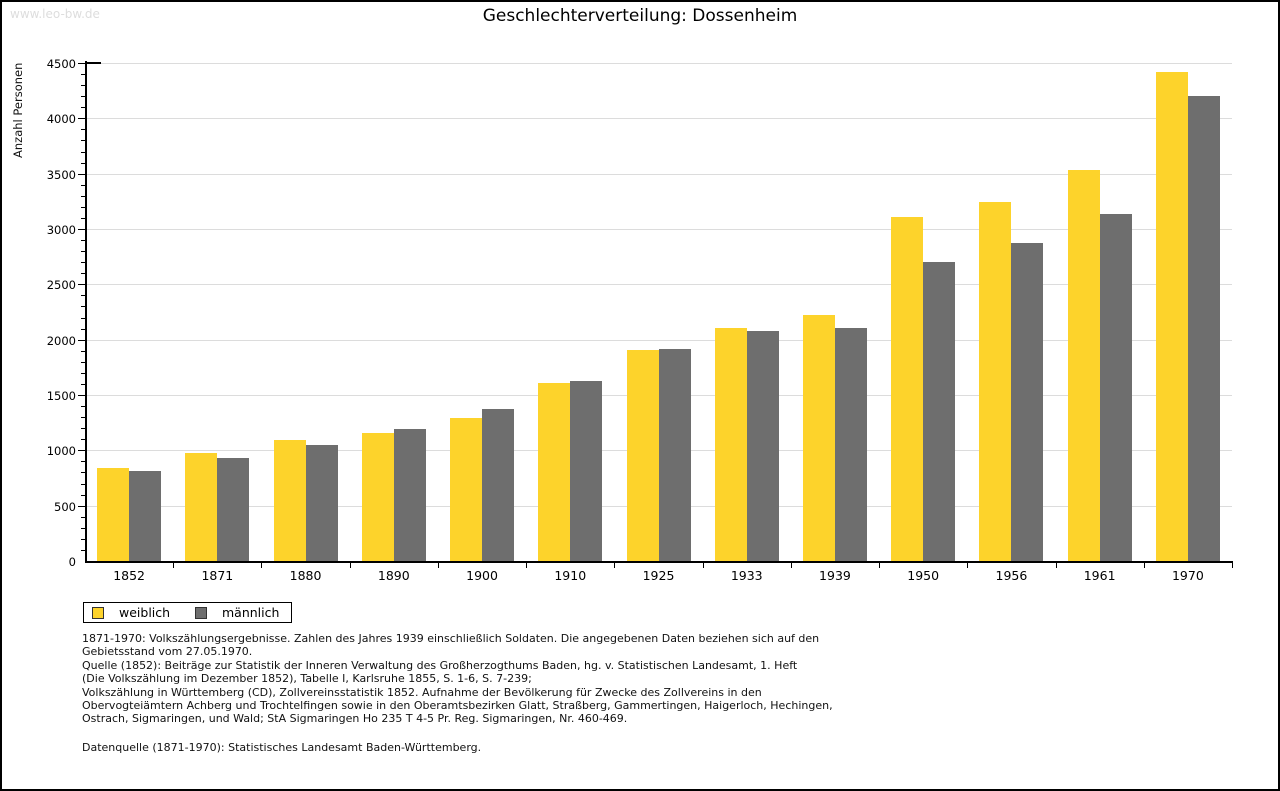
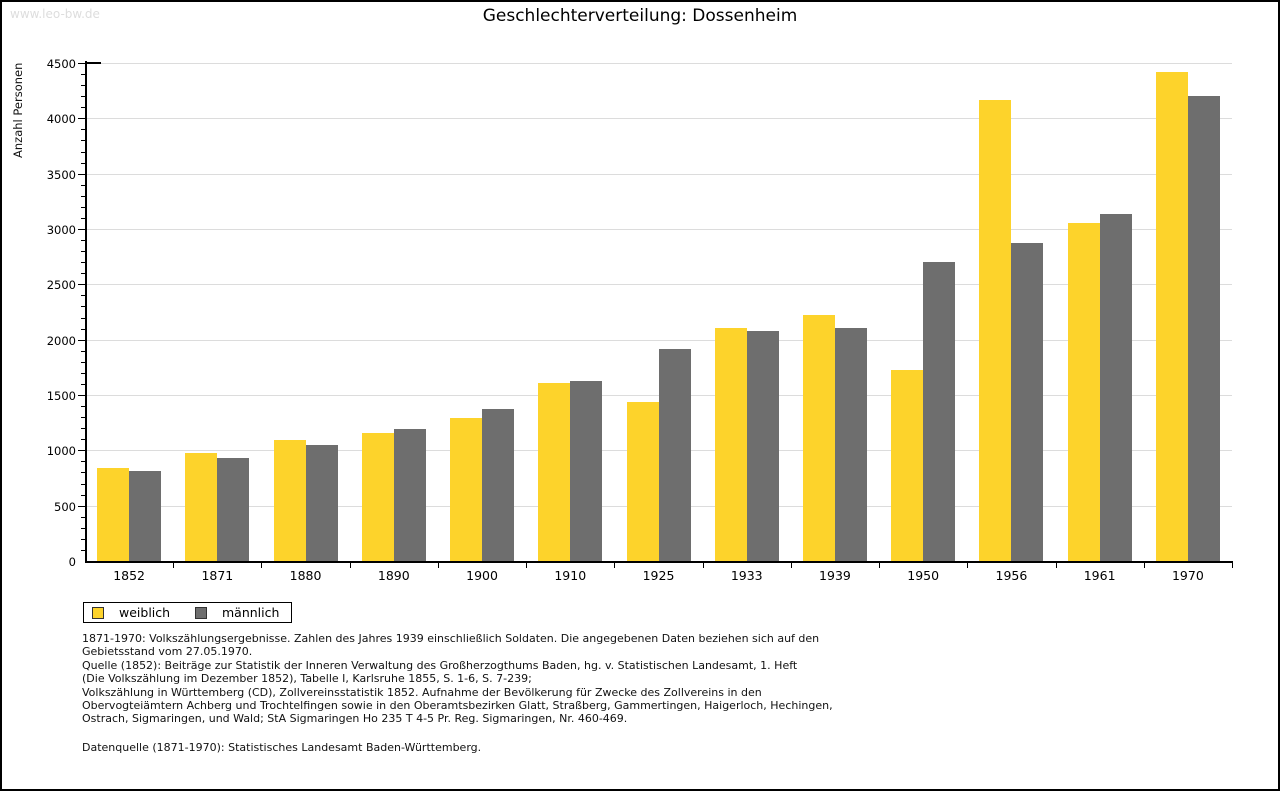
weiblich/1925: 1910 -> 1440
weiblich/1950: 3110 -> 1730
weiblich/1956: 3240 -> 4170
weiblich/1961: 3530 -> 3050
